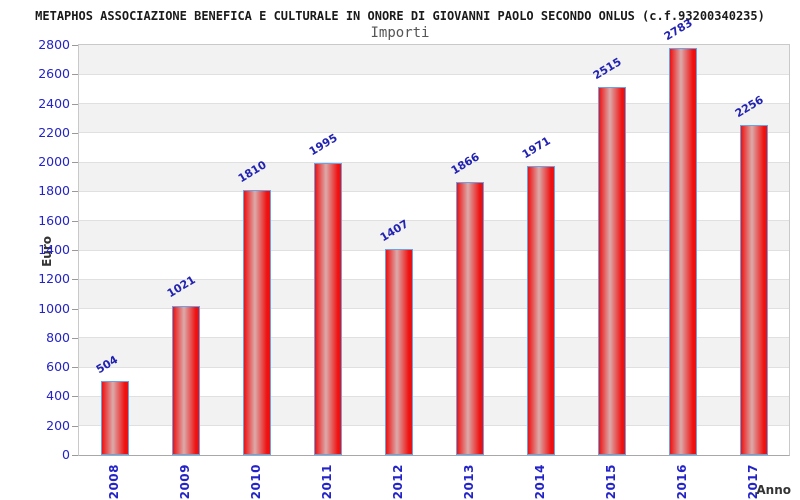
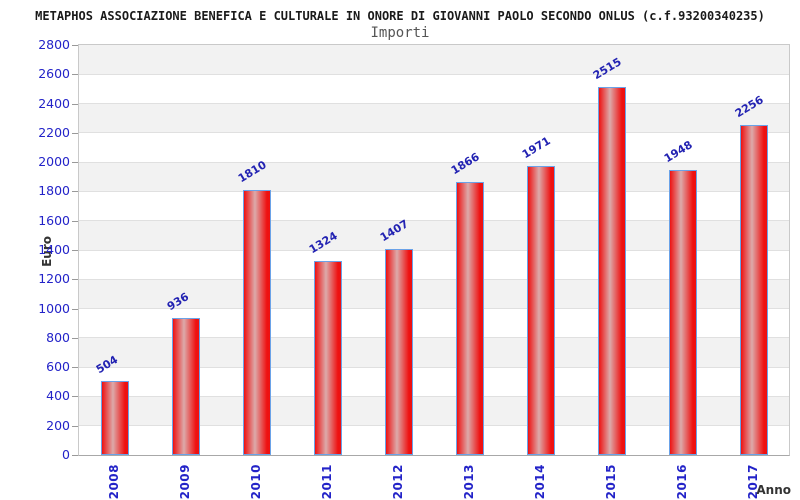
2009: 1021 -> 936
2011: 1995 -> 1324
2016: 2783 -> 1948
